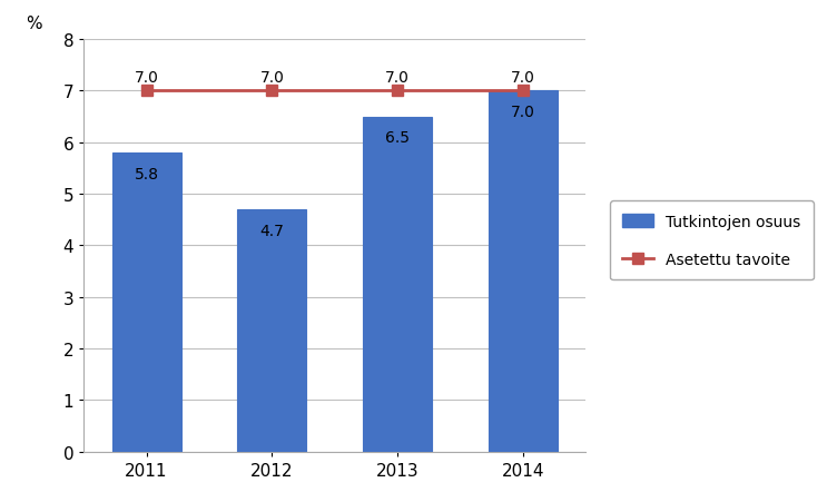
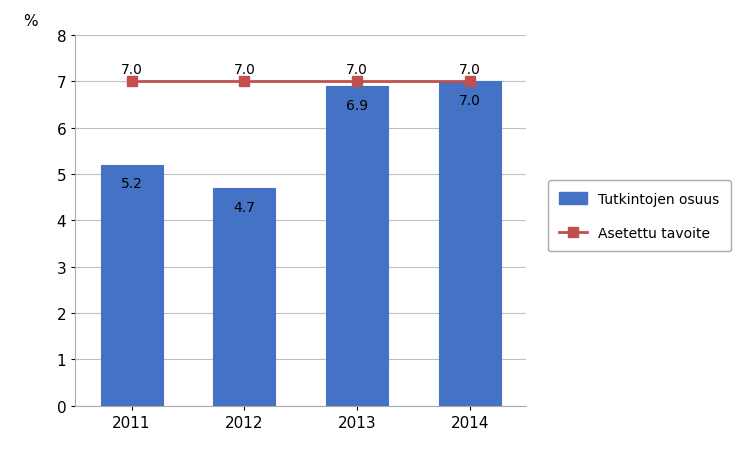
Tutkintojen osuus/2011: 5.8 -> 5.2
Tutkintojen osuus/2013: 6.5 -> 6.9
